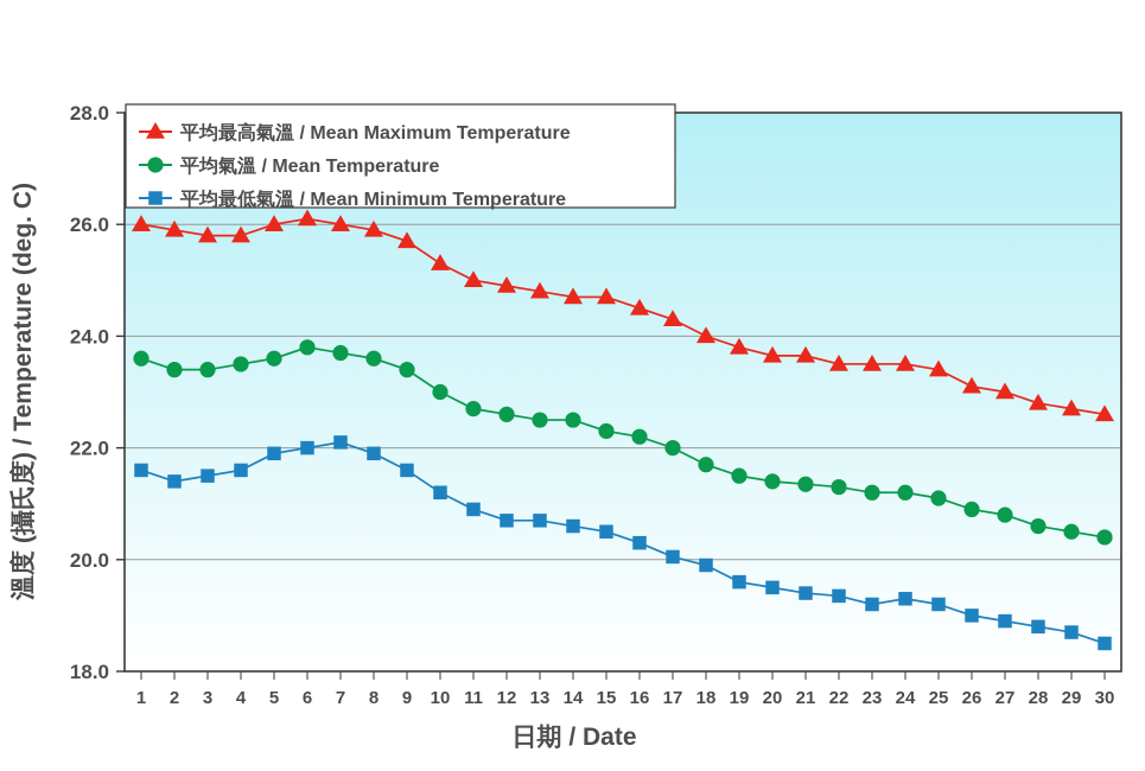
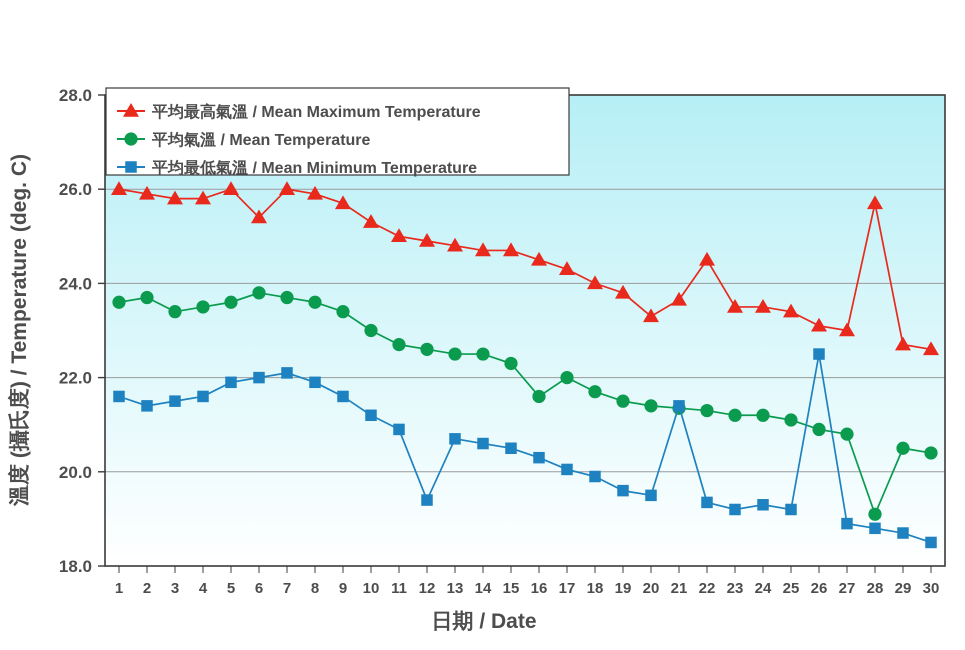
平均氣溫 / Mean Temperature/2: 23.4 -> 23.7
平均最高氣溫 / Mean Maximum Temperature/6: 26.1 -> 25.4
平均最低氣溫 / Mean Minimum Temperature/12: 20.7 -> 19.4
平均氣溫 / Mean Temperature/16: 22.2 -> 21.6
平均最高氣溫 / Mean Maximum Temperature/20: 23.6 -> 23.3
平均最低氣溫 / Mean Minimum Temperature/21: 19.4 -> 21.4
平均最高氣溫 / Mean Maximum Temperature/22: 23.5 -> 24.5
平均最低氣溫 / Mean Minimum Temperature/26: 19.0 -> 22.5
平均最高氣溫 / Mean Maximum Temperature/28: 22.8 -> 25.7
平均氣溫 / Mean Temperature/28: 20.6 -> 19.1
